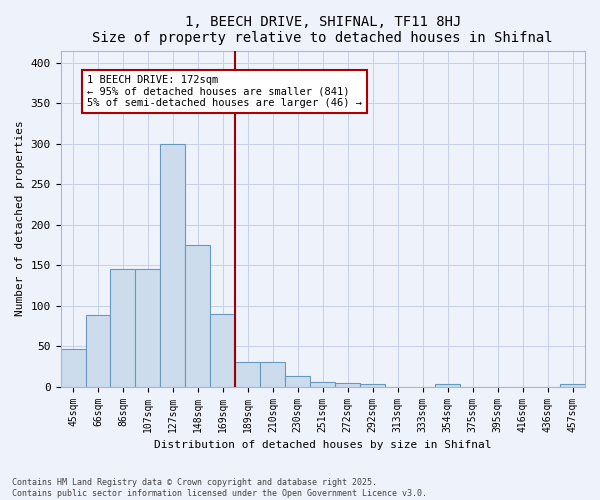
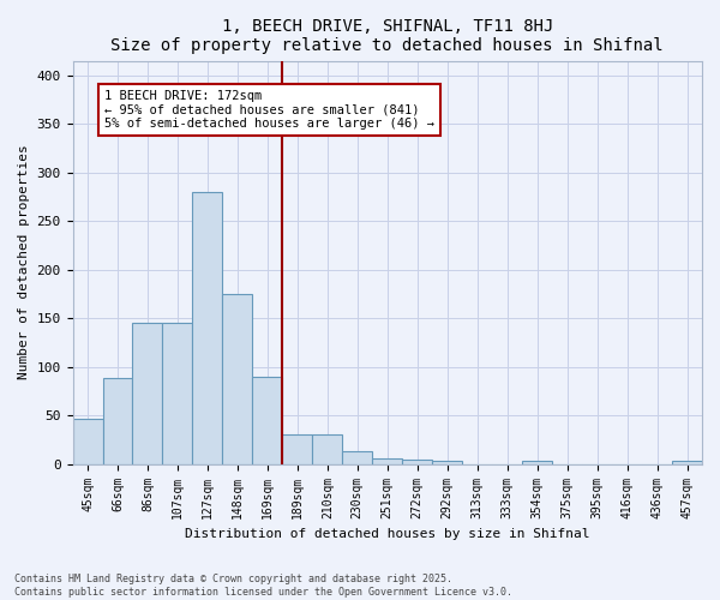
127sqm: 300 -> 280
